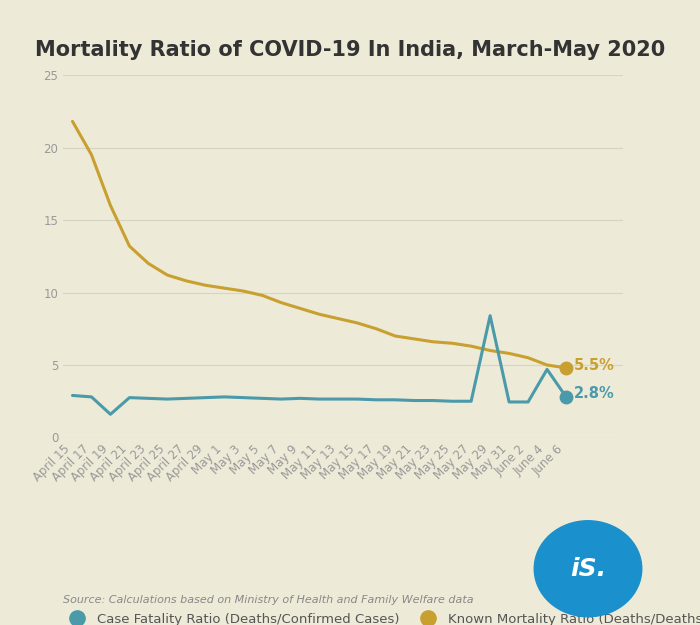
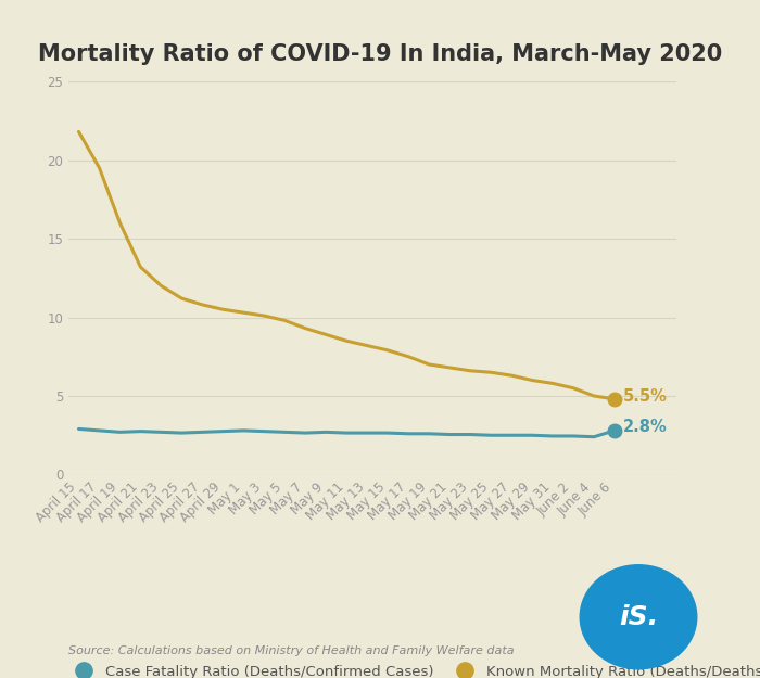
Case Fatality Ratio (Deaths/Confirmed Cases)/April 19: 1.6 -> 2.7
Case Fatality Ratio (Deaths/Confirmed Cases)/May 29: 8.4 -> 2.5
Case Fatality Ratio (Deaths/Confirmed Cases)/June 4: 4.7 -> 2.4
